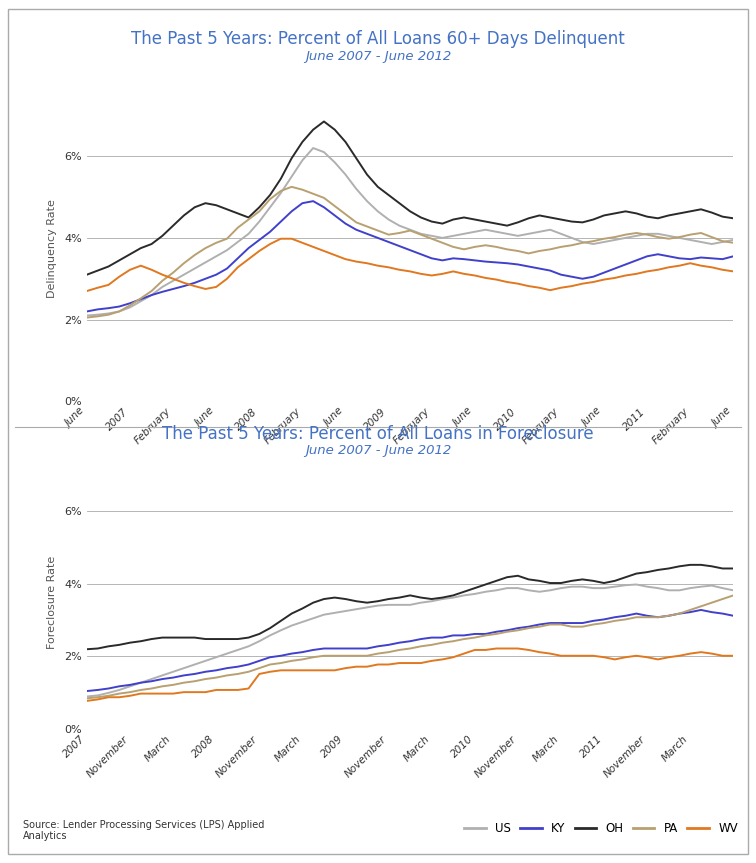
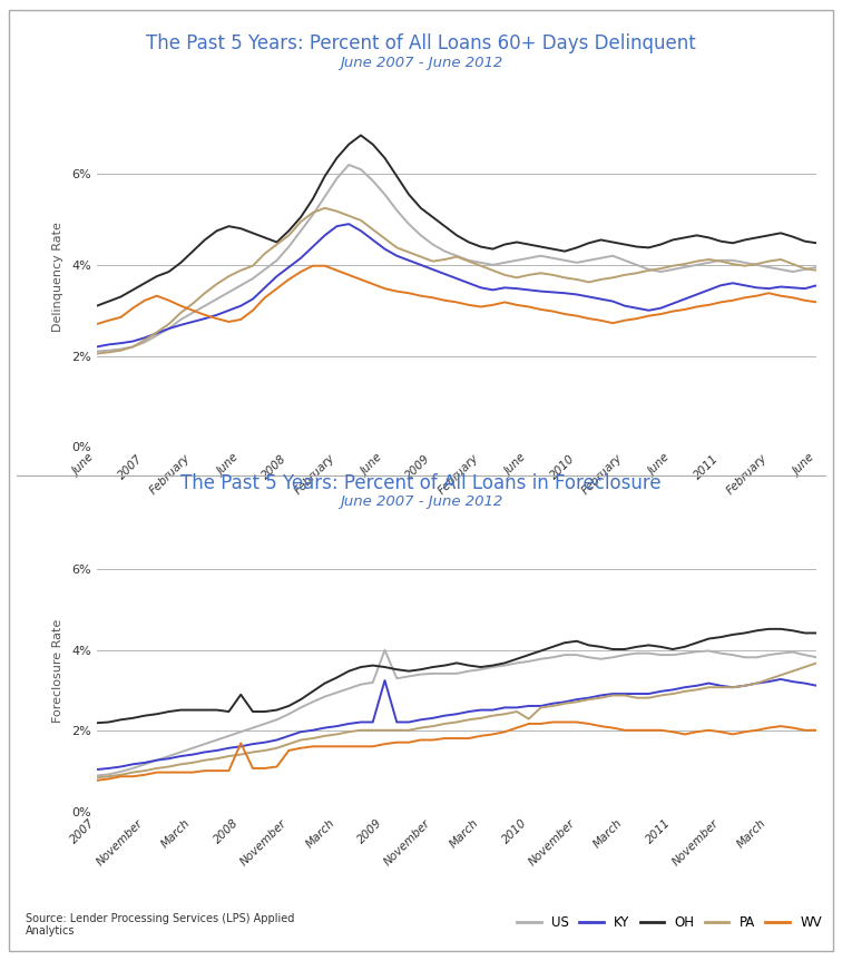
OH/2008: 2.48% -> 2.90%
WV/2008: 1.08% -> 1.70%
US/2009: 3.25% -> 4.00%
KY/2009: 2.22% -> 3.25%
PA/2010: 2.52% -> 2.30%
